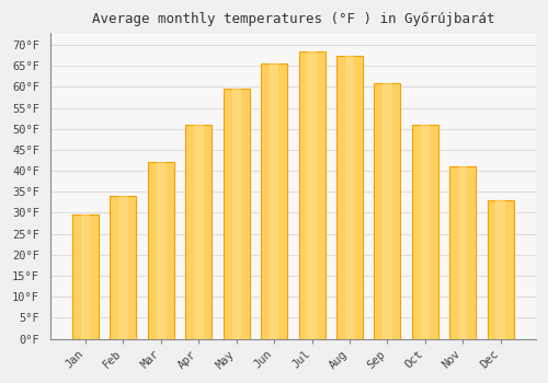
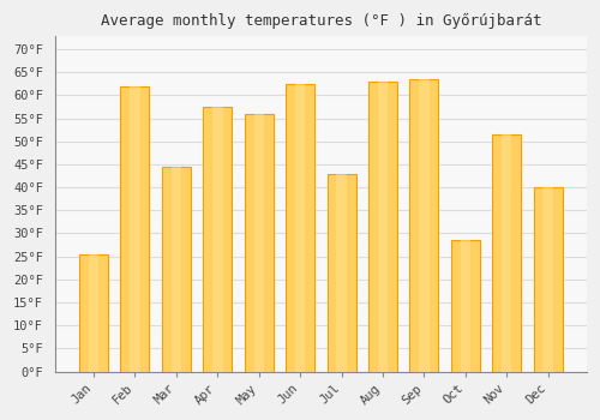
Jan: 29.5°F -> 25.5°F
Feb: 34.0°F -> 62.0°F
Mar: 42.0°F -> 44.5°F
Apr: 51.0°F -> 57.5°F
May: 59.5°F -> 56.0°F
Jun: 65.5°F -> 62.5°F
Jul: 68.5°F -> 43.0°F
Aug: 67.5°F -> 63.0°F
Sep: 61.0°F -> 63.5°F
Oct: 51.0°F -> 28.5°F
Nov: 41.0°F -> 51.5°F
Dec: 33.0°F -> 40.0°F
